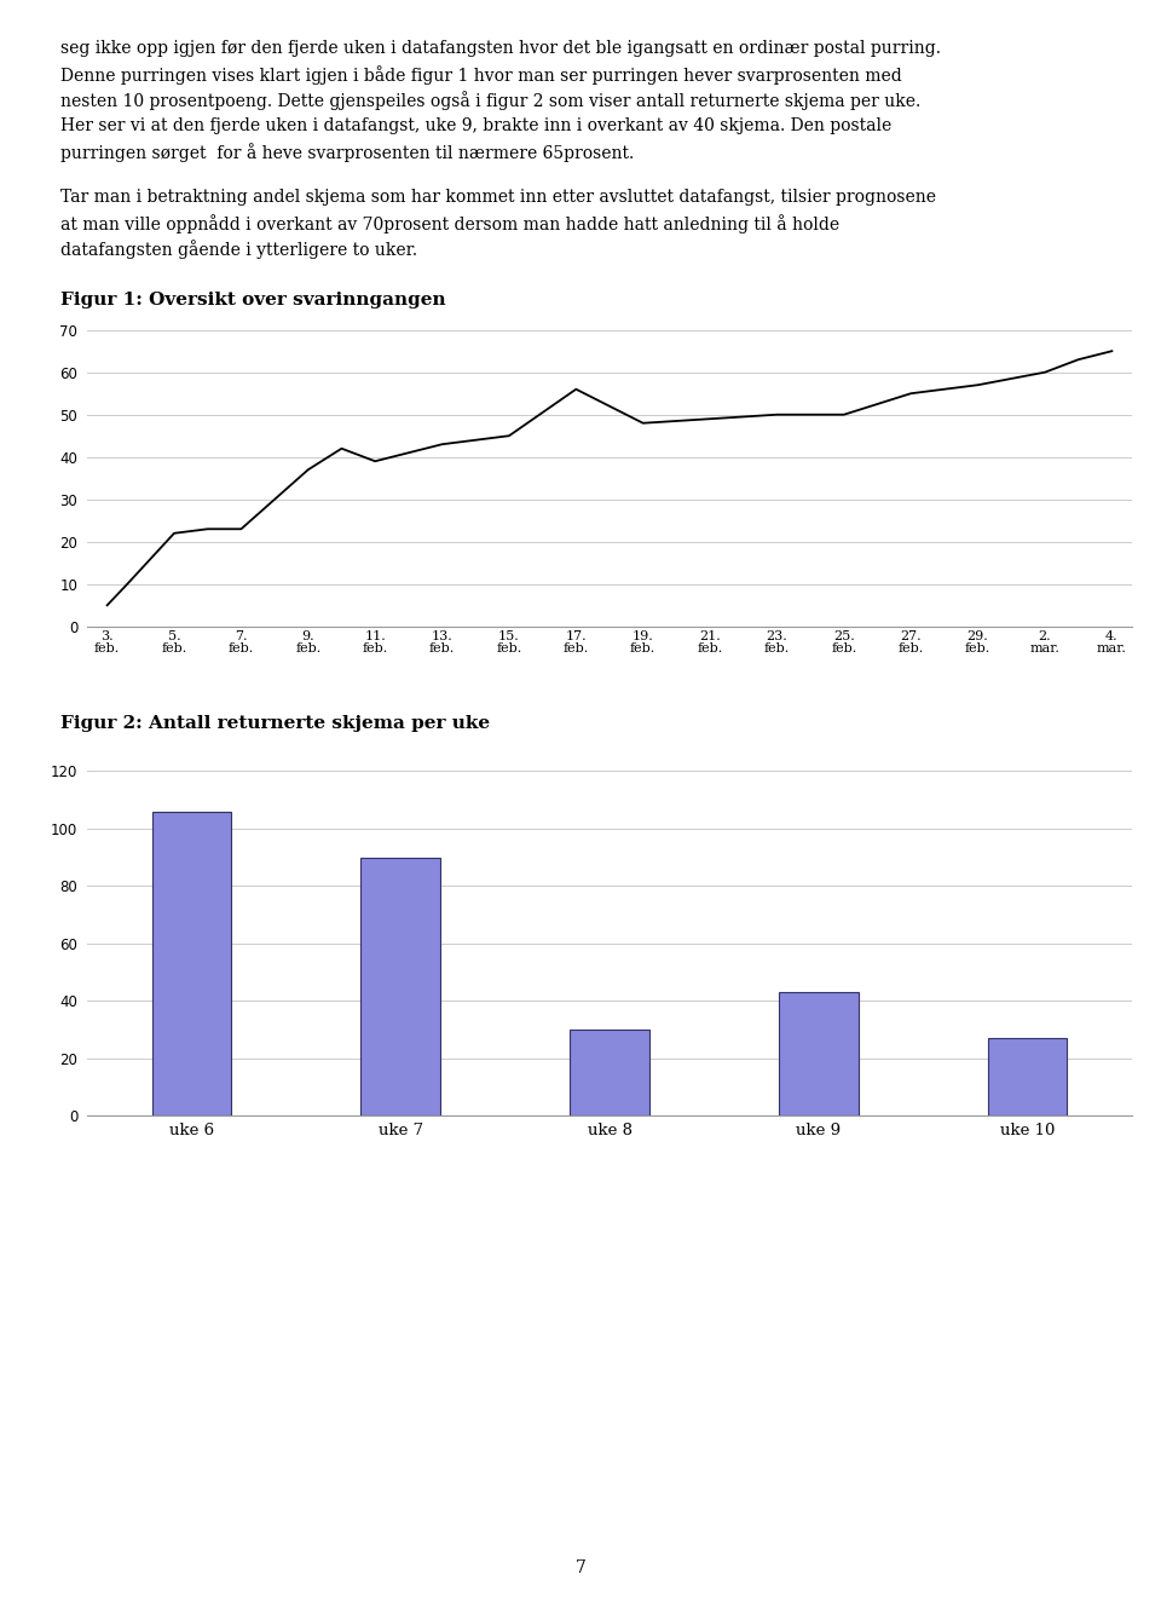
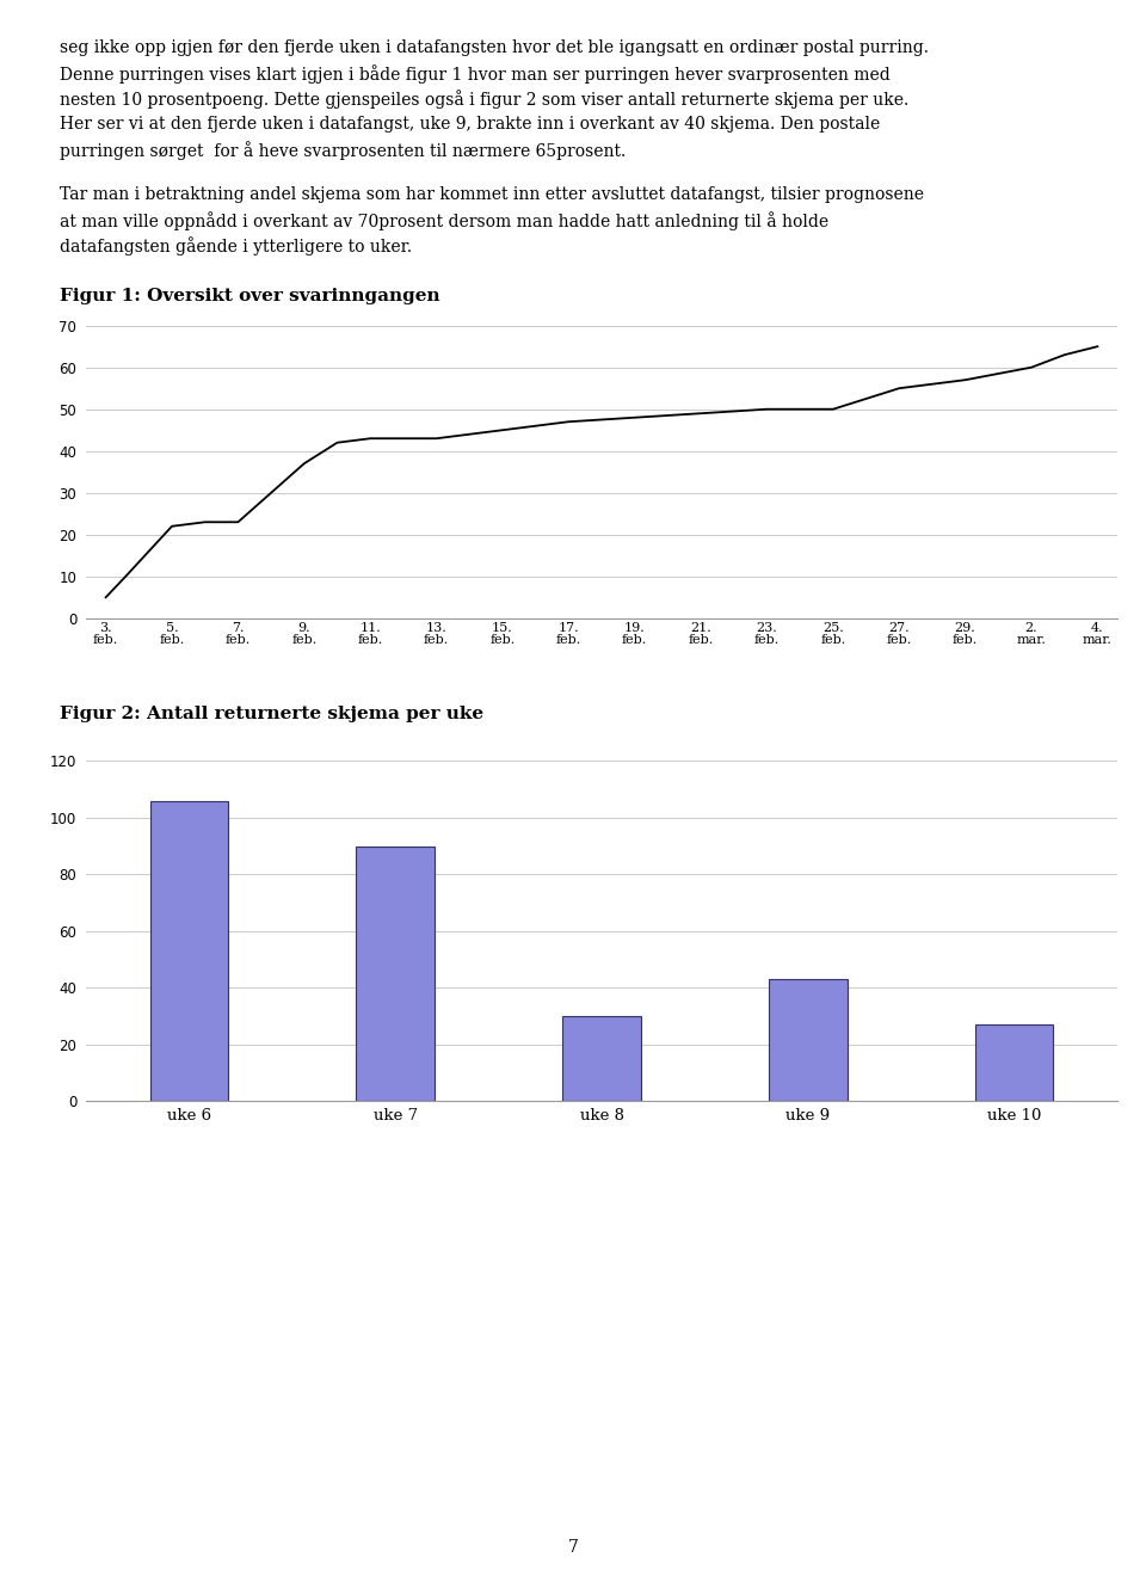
11. feb.: 39 -> 43
17. feb.: 56 -> 47
